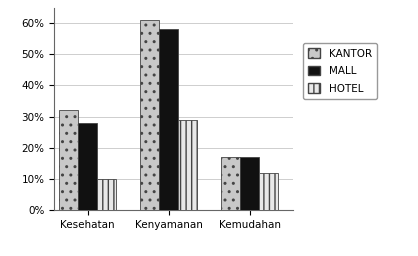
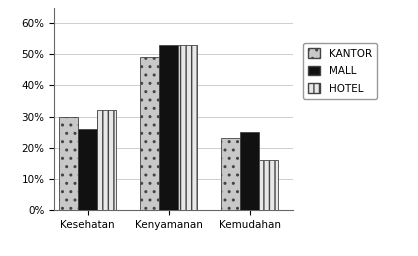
KANTOR/Kesehatan: 32% -> 30%
MALL/Kesehatan: 28% -> 26%
HOTEL/Kesehatan: 10% -> 32%
KANTOR/Kenyamanan: 61% -> 49%
MALL/Kenyamanan: 58% -> 53%
HOTEL/Kenyamanan: 29% -> 53%
KANTOR/Kemudahan: 17% -> 23%
MALL/Kemudahan: 17% -> 25%
HOTEL/Kemudahan: 12% -> 16%
